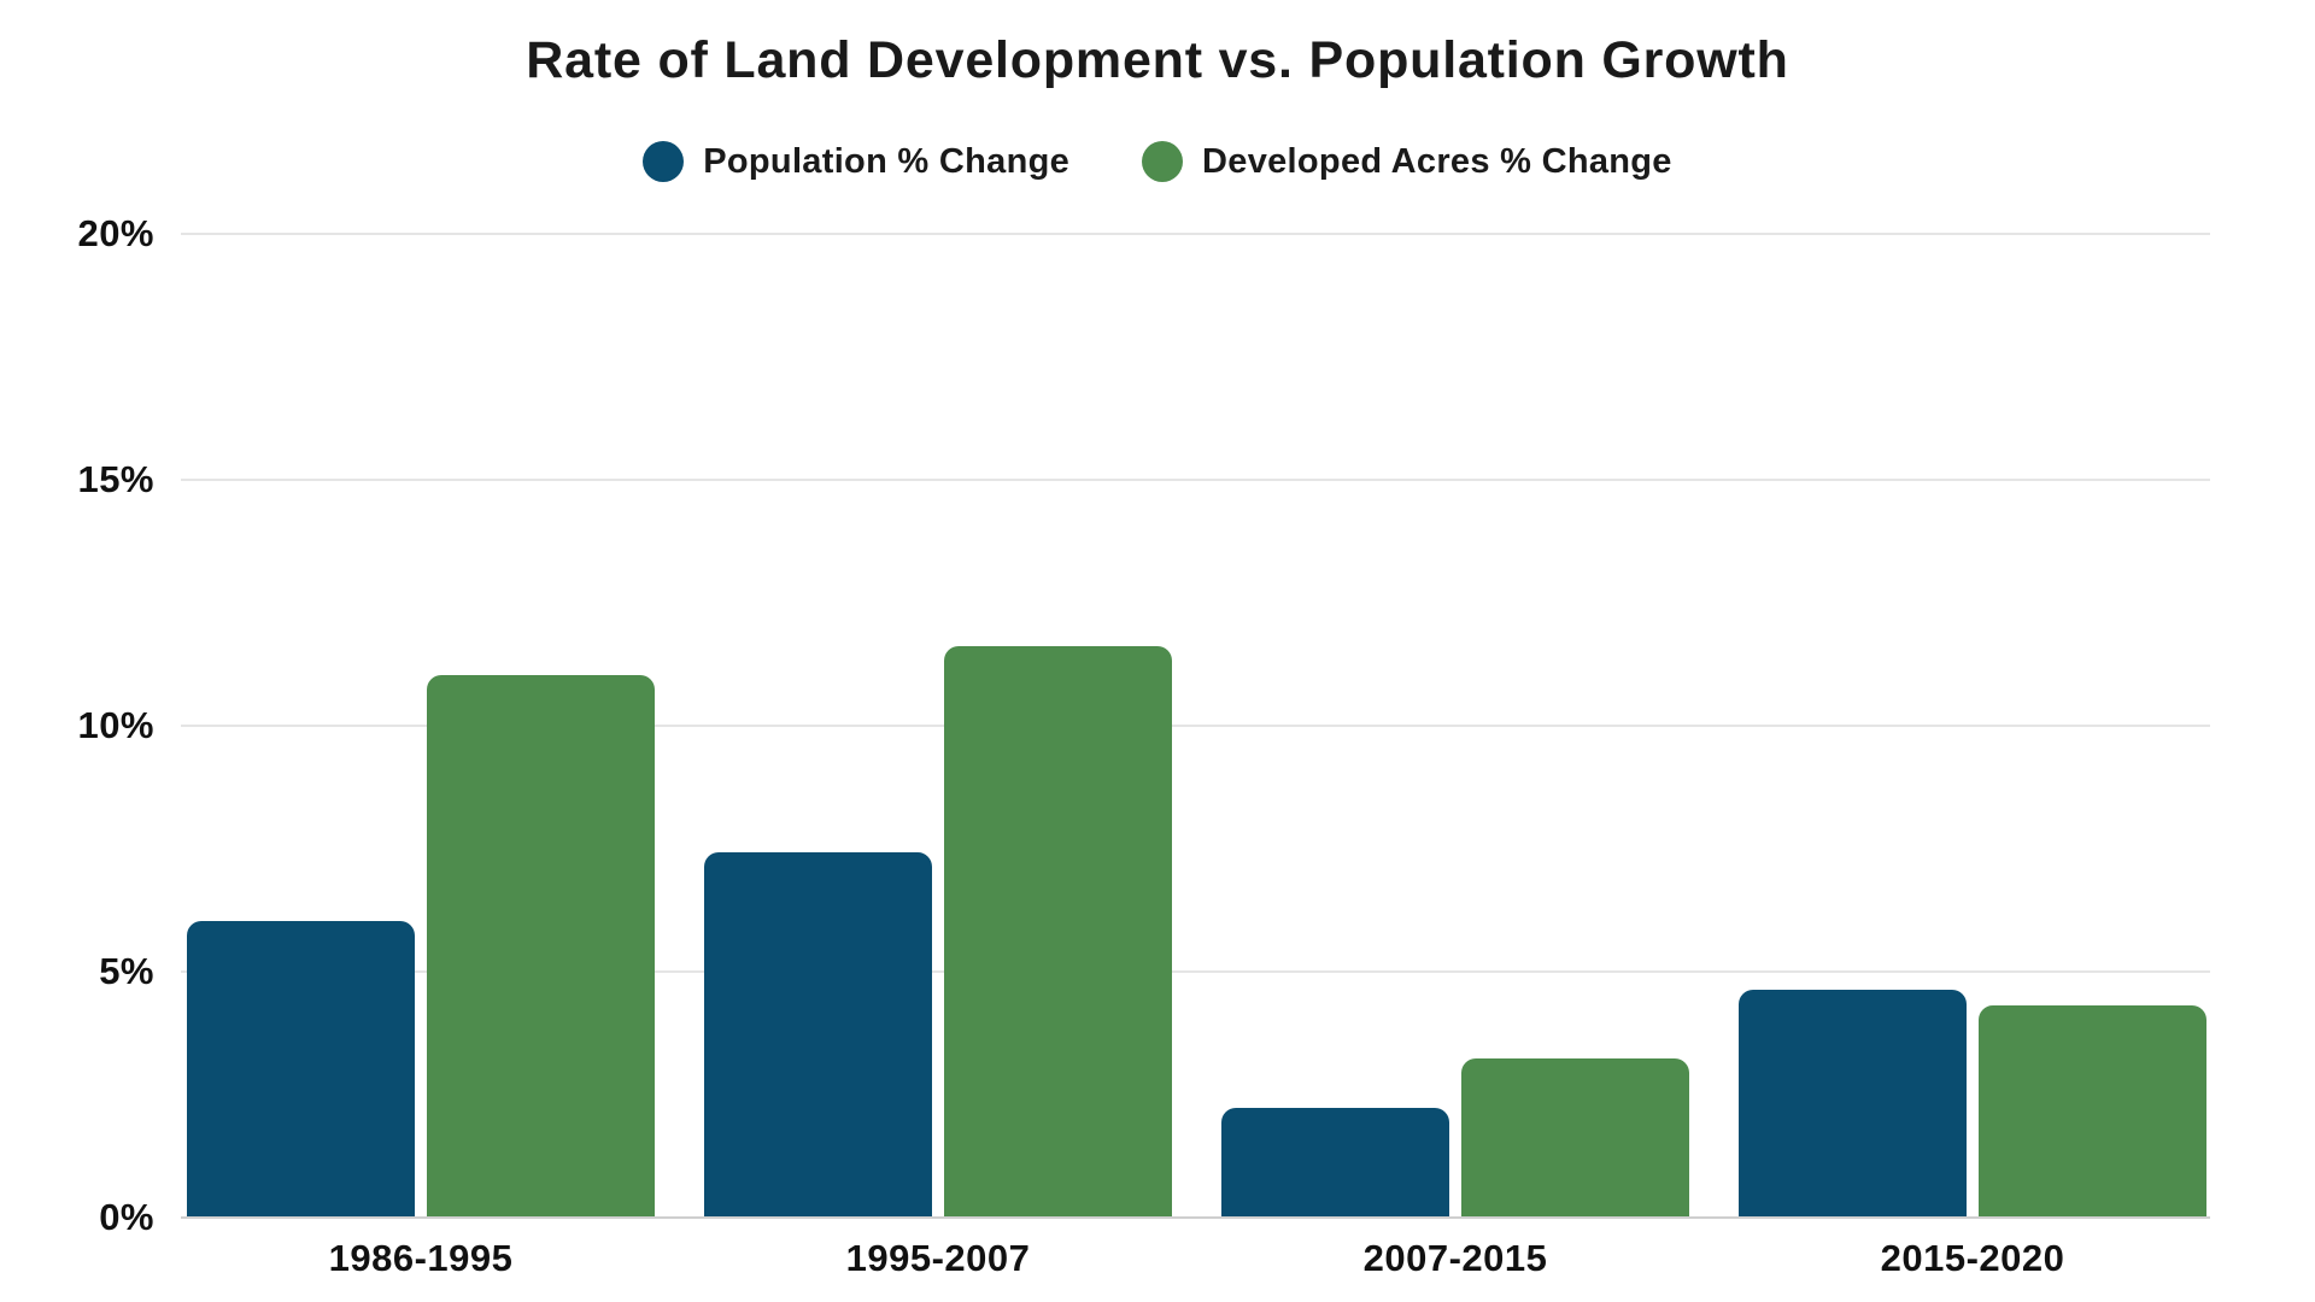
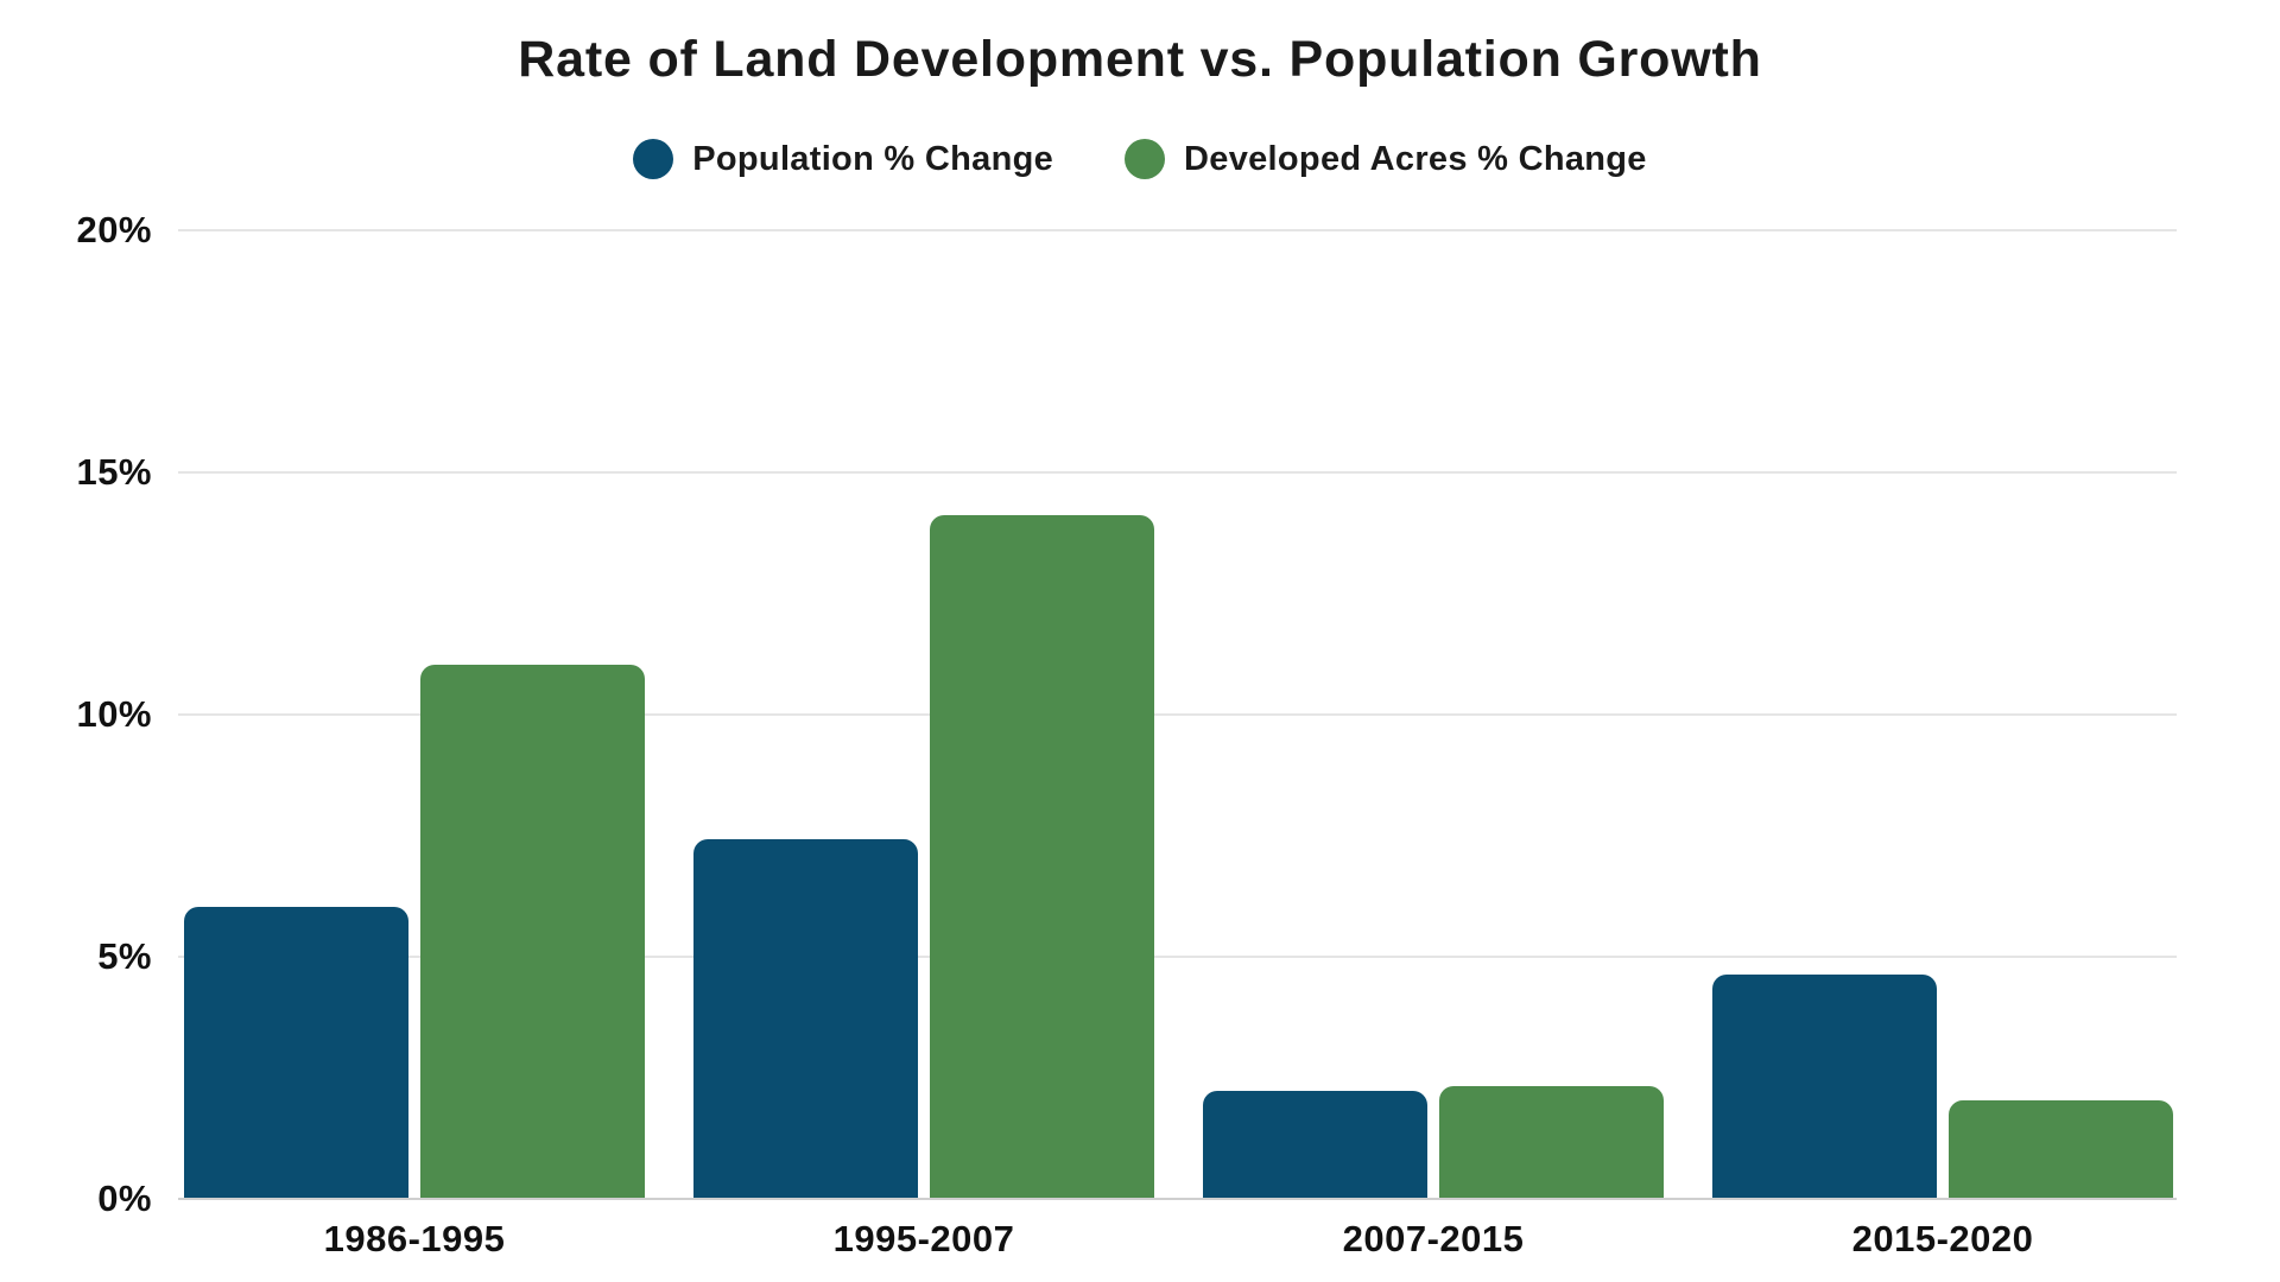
Developed Acres % Change/1995-2007: 11.6% -> 14.1%
Developed Acres % Change/2007-2015: 3.2% -> 2.3%
Developed Acres % Change/2015-2020: 4.3% -> 2.0%
